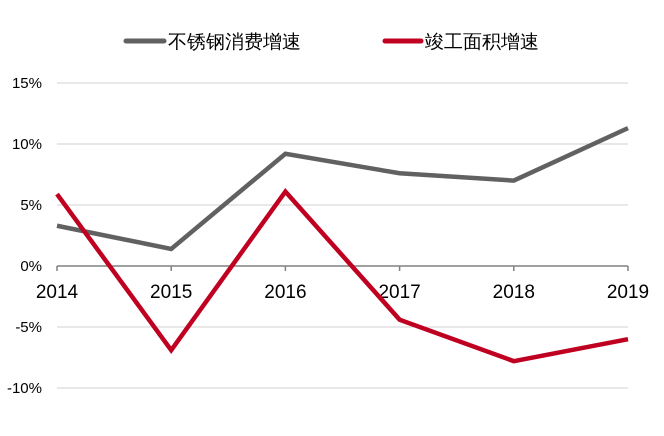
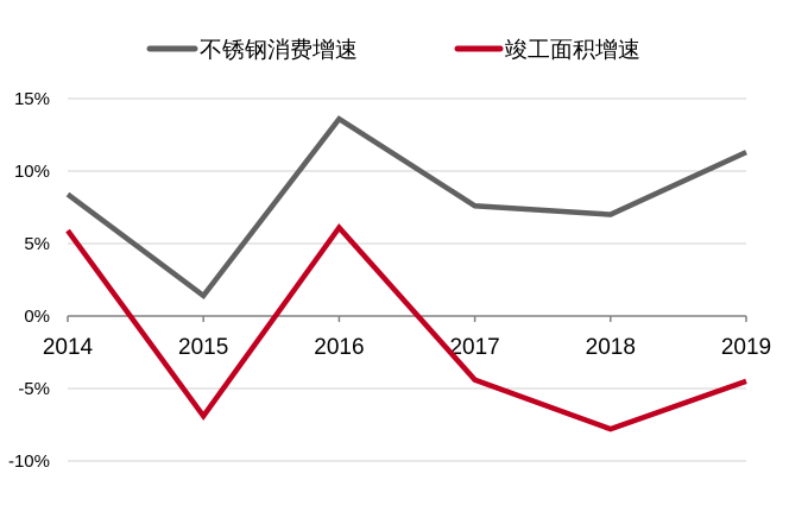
不锈钢消费增速/2014: 3.3% -> 8.4%
不锈钢消费增速/2016: 9.2% -> 13.6%
竣工面积增速/2019: -6.0% -> -4.5%
